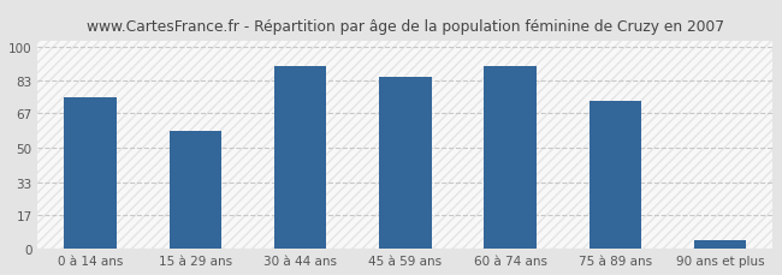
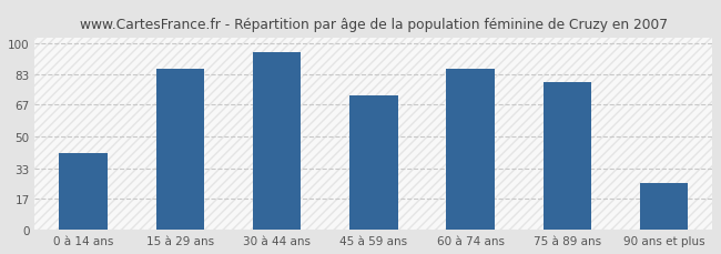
0 à 14 ans: 75 -> 41
15 à 29 ans: 58 -> 86
30 à 44 ans: 90 -> 95
45 à 59 ans: 85 -> 72
60 à 74 ans: 90 -> 86
75 à 89 ans: 73 -> 79
90 ans et plus: 4 -> 25
